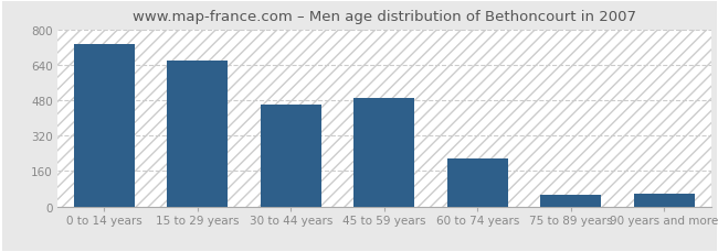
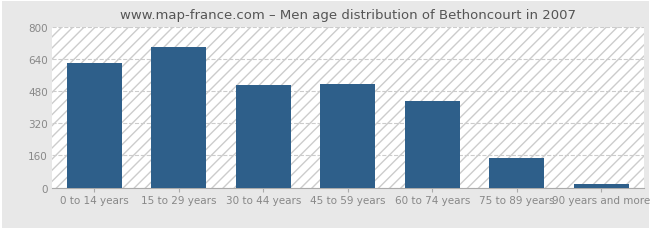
0 to 14 years: 735 -> 620
15 to 29 years: 660 -> 700
30 to 44 years: 460 -> 510
45 to 59 years: 490 -> 515
60 to 74 years: 215 -> 430
75 to 89 years: 55 -> 148
90 years and more: 60 -> 18
